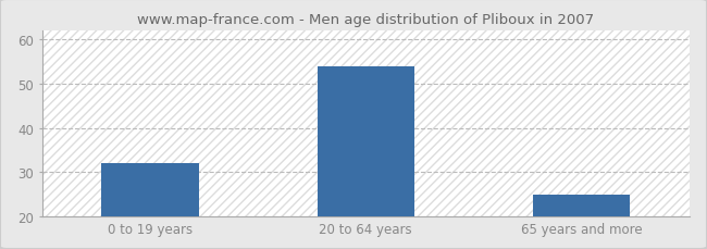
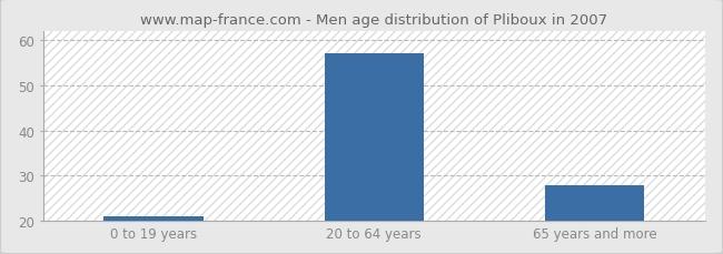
0 to 19 years: 32 -> 21
20 to 64 years: 54 -> 57
65 years and more: 25 -> 28
